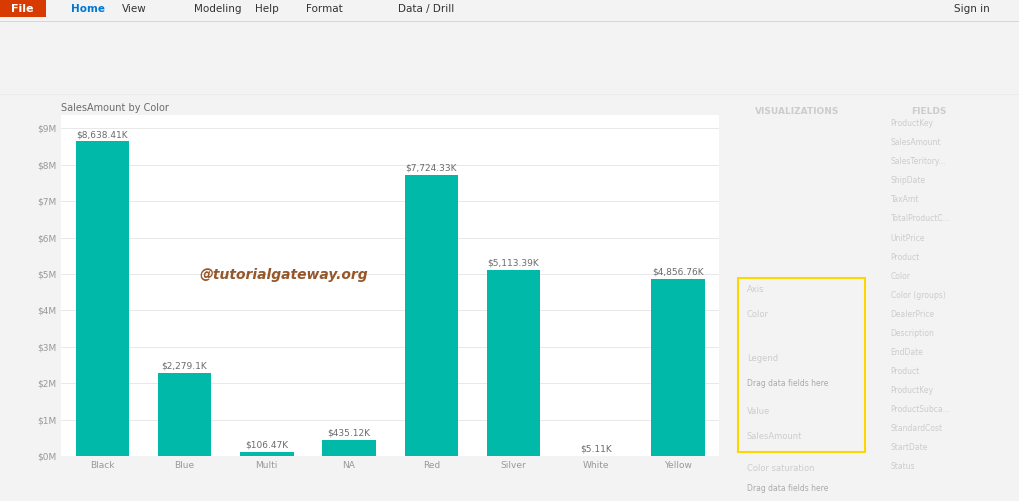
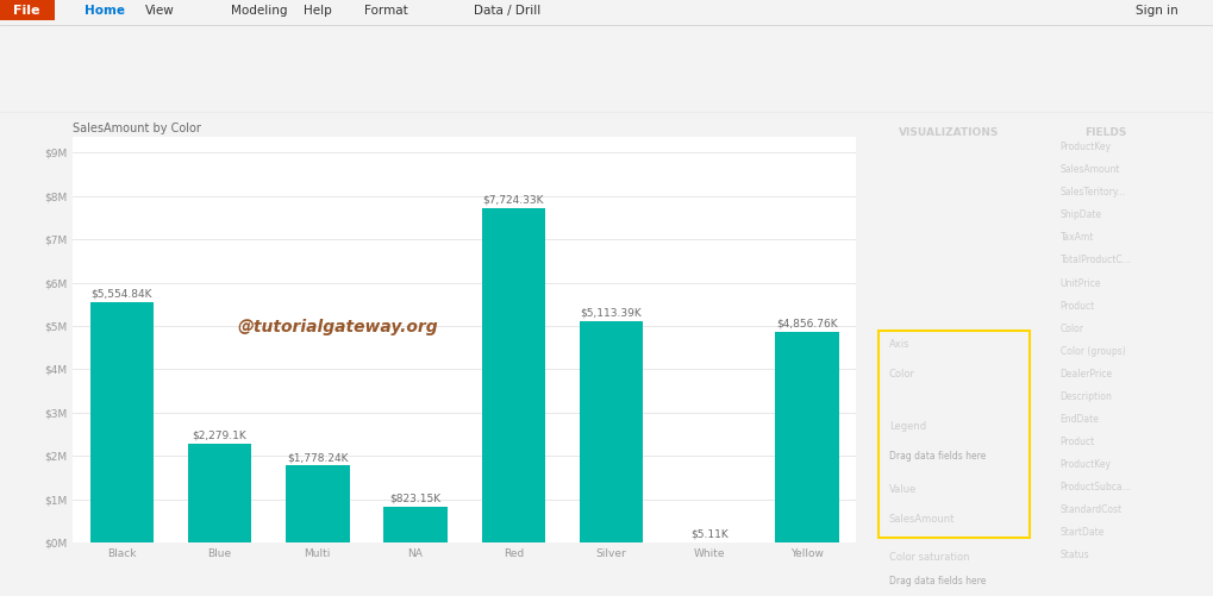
Black: $8,638.41K -> $5,554.84K
Multi: $106.47K -> $1,778.24K
NA: $435.12K -> $823.15K
